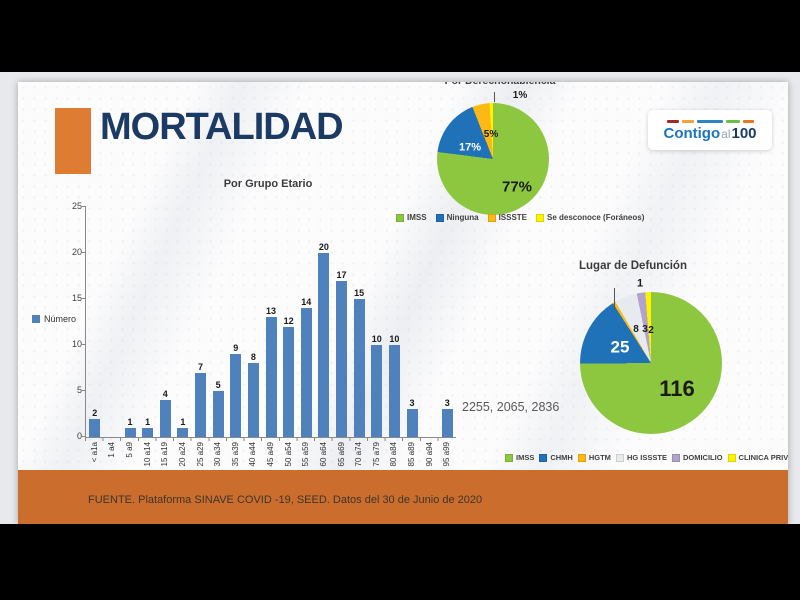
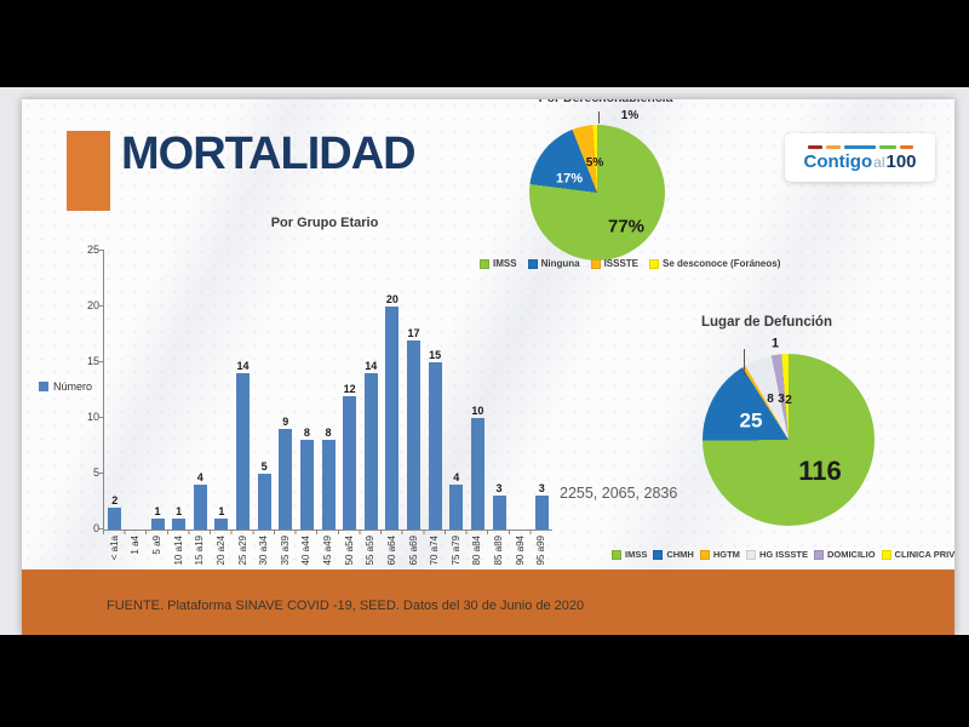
Por Grupo Etario/25 a29: 7 -> 14
Por Grupo Etario/45 a49: 13 -> 8
Por Grupo Etario/75 a79: 10 -> 4
